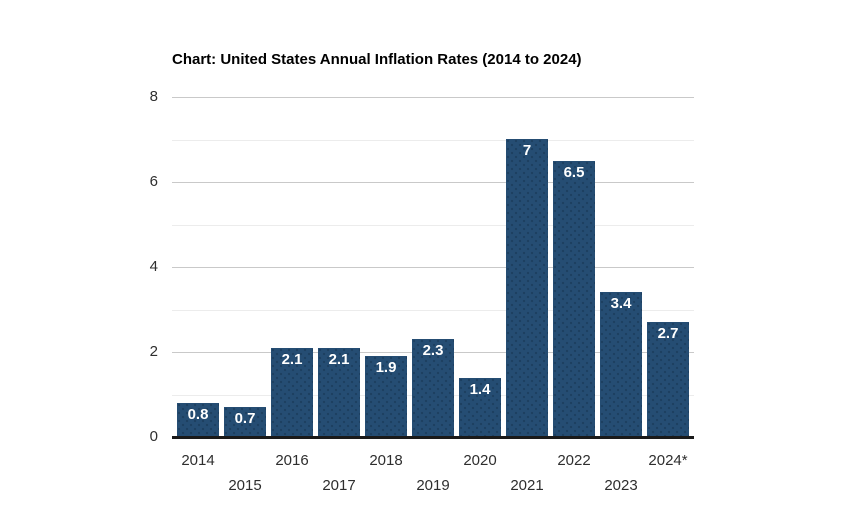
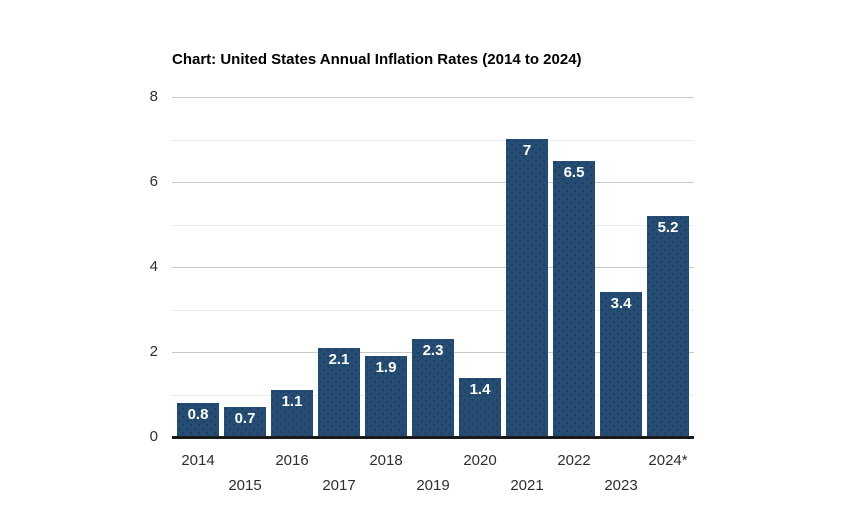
2016: 2.1 -> 1.1
2024*: 2.7 -> 5.2
